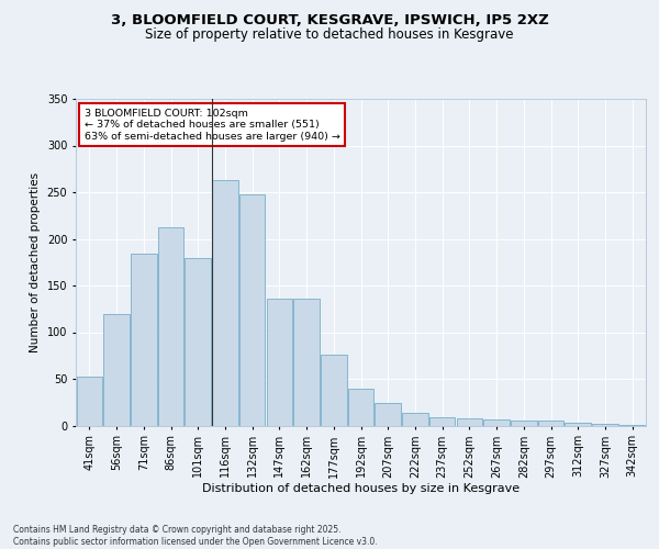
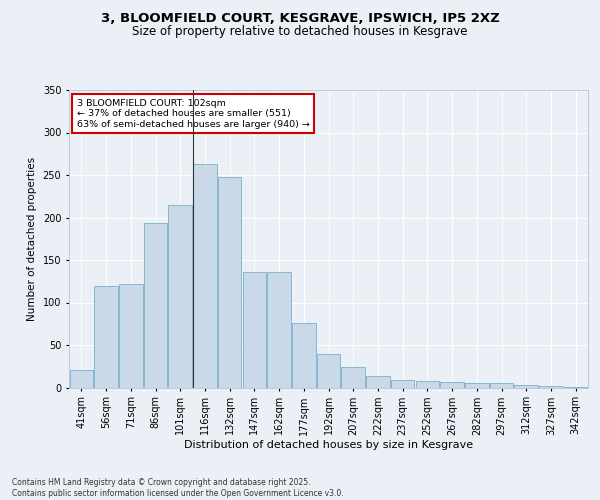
41sqm: 52 -> 21
71sqm: 184 -> 122
86sqm: 212 -> 194
101sqm: 180 -> 215
